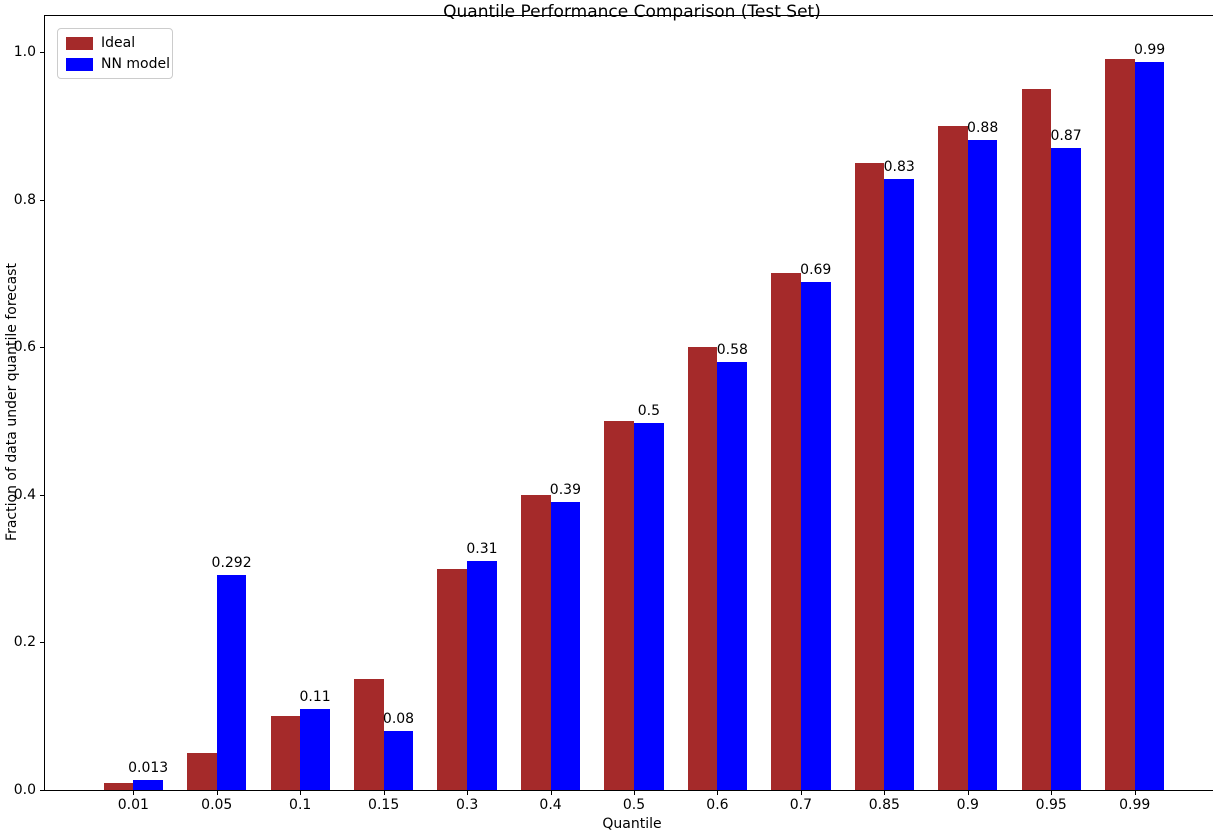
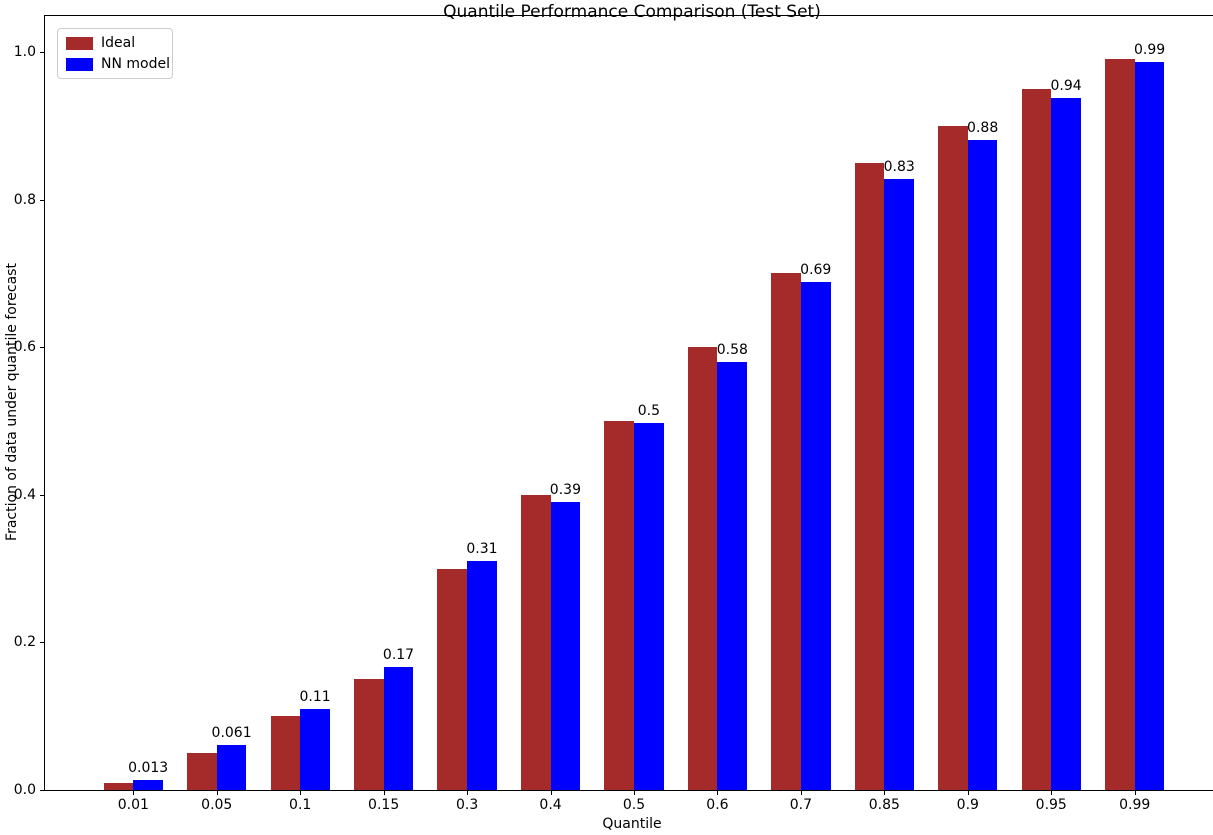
NN model/0.05: 0.292 -> 0.061
NN model/0.15: 0.08 -> 0.17
NN model/0.95: 0.87 -> 0.94
